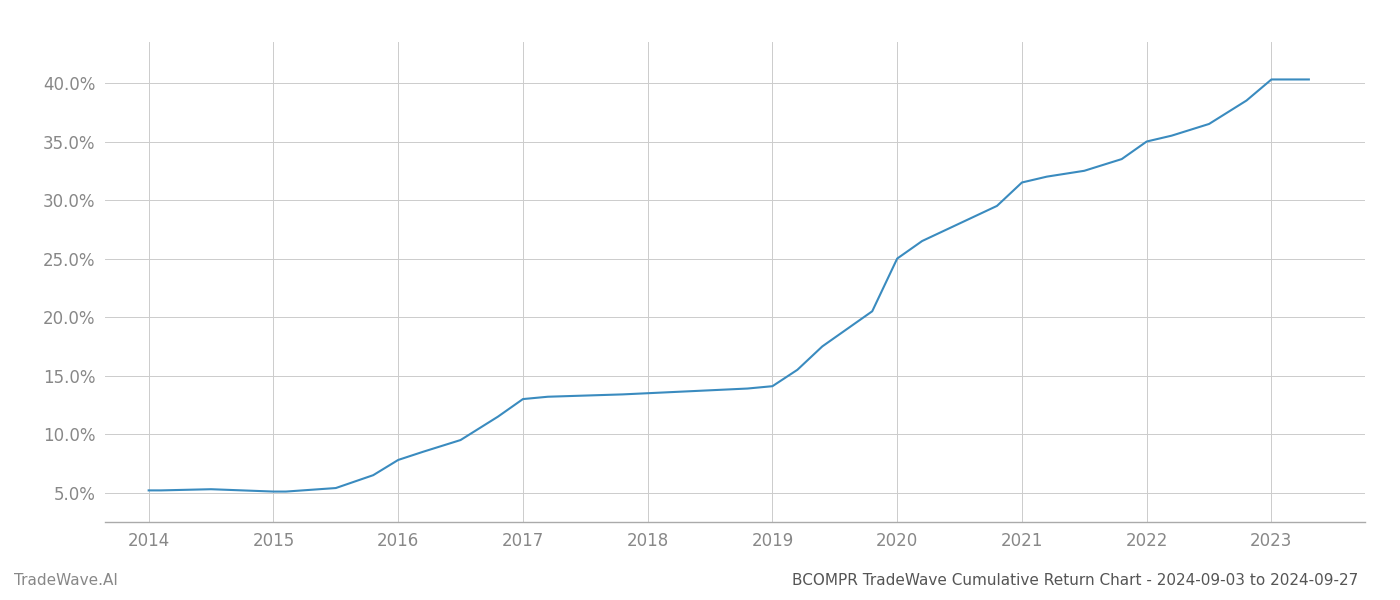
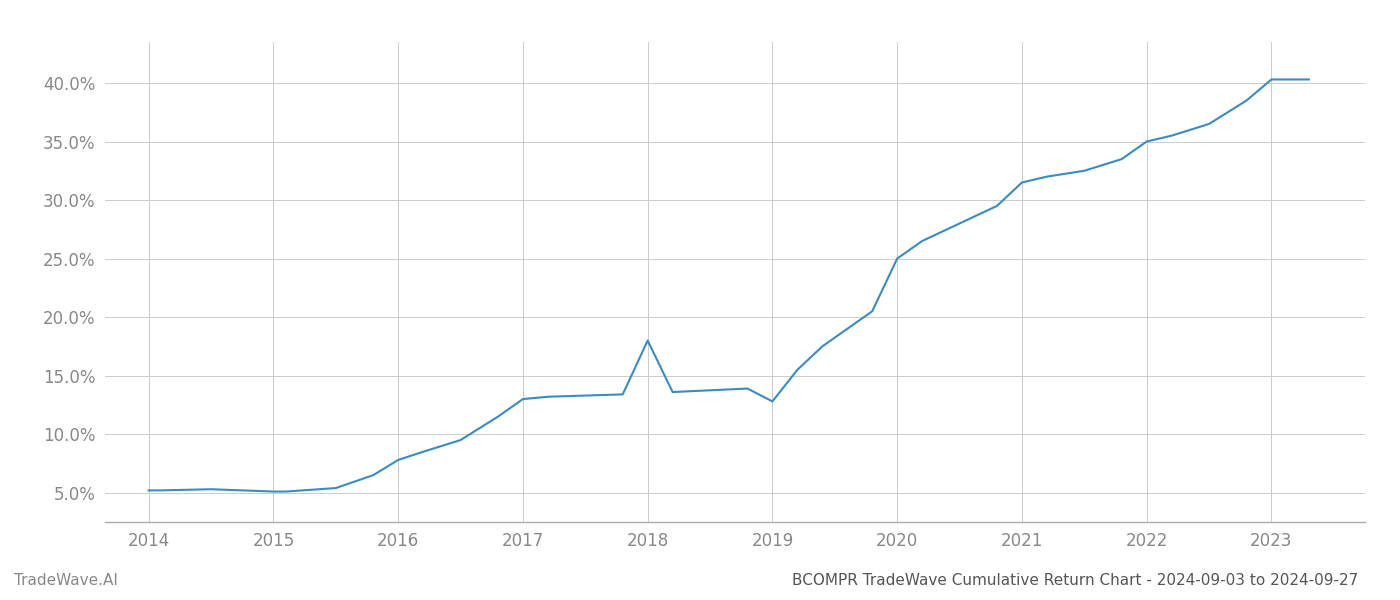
2018: 13.5% -> 18.0%
2019: 14.1% -> 12.8%
